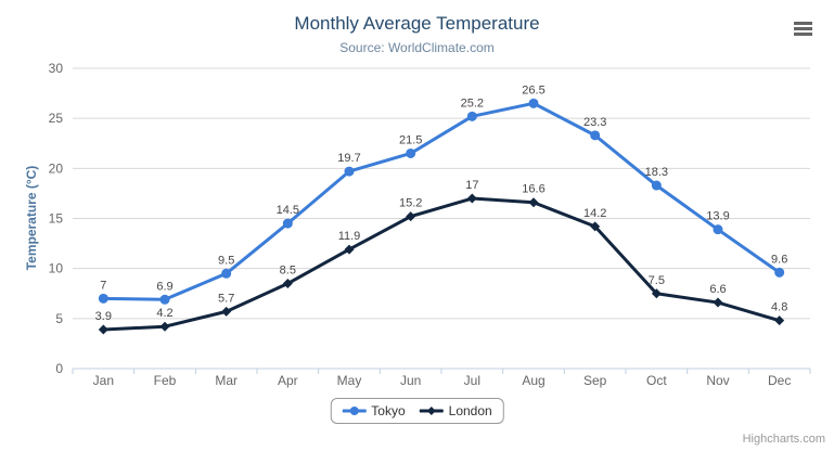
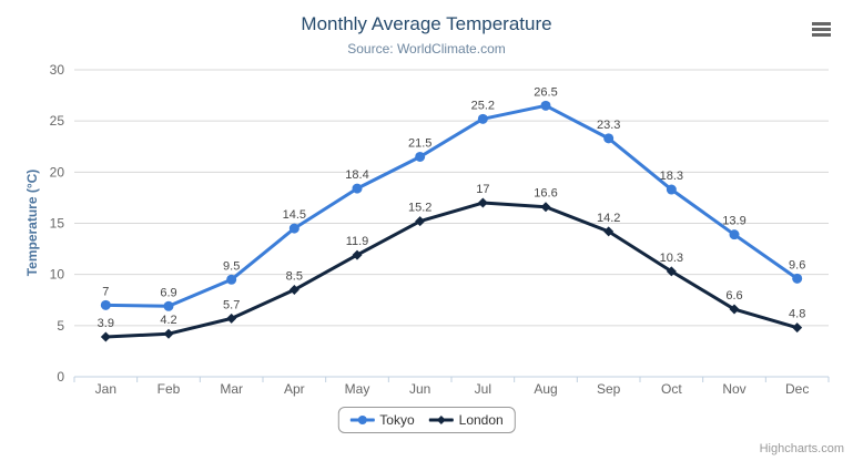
Tokyo/May: 19.7 -> 18.4
London/Oct: 7.5 -> 10.3
